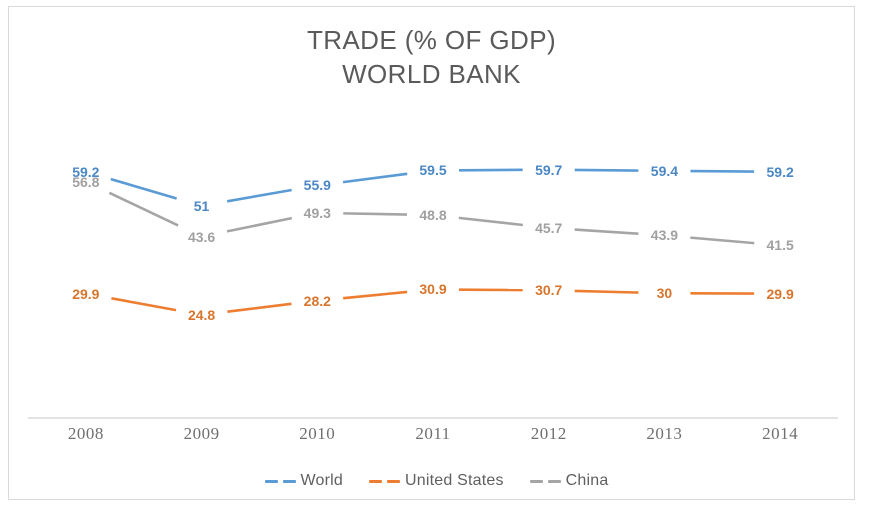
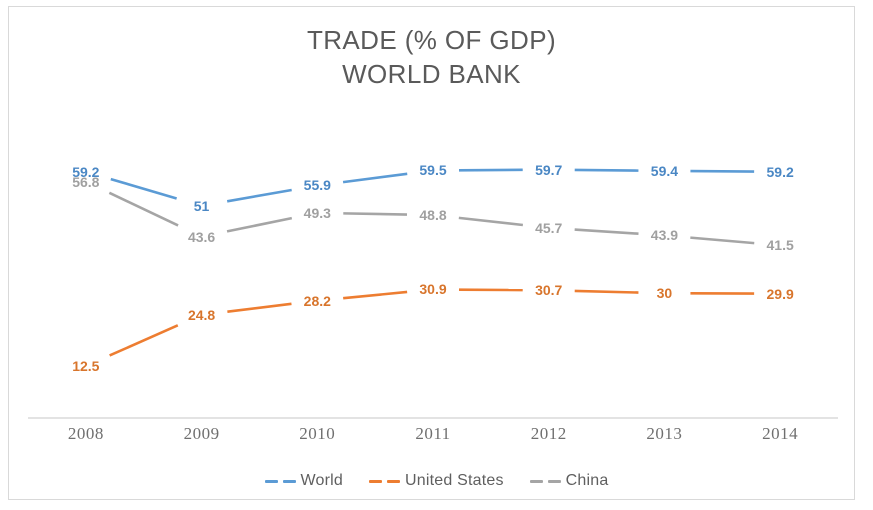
United States/2008: 29.9 -> 12.5
